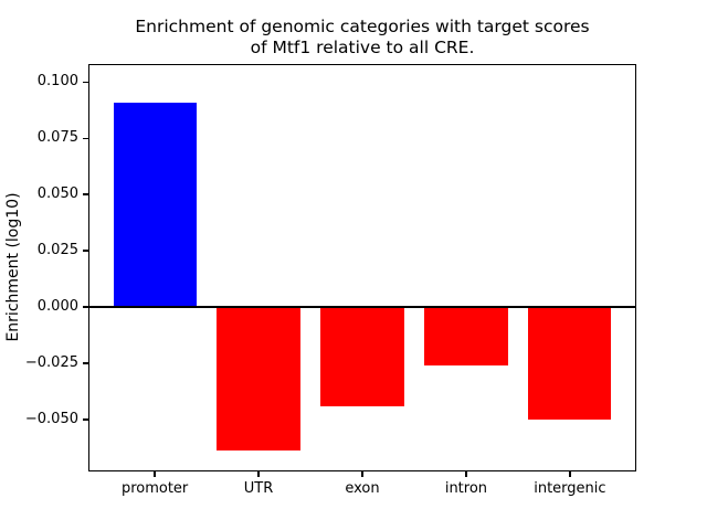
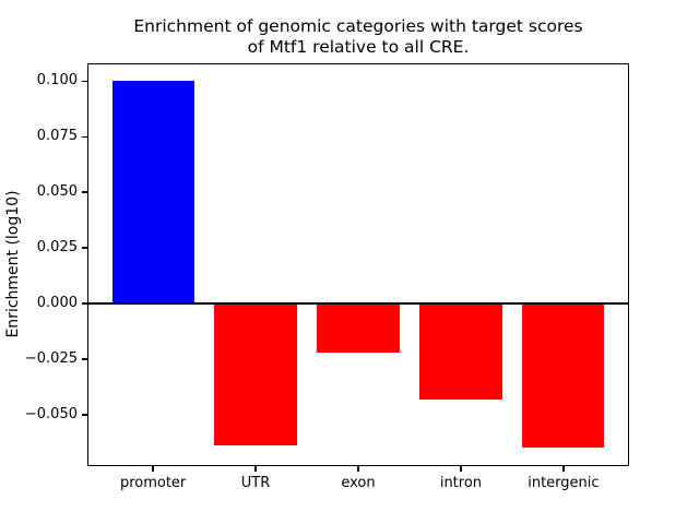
promoter: 0.091 -> 0.100
exon: -0.044 -> -0.022
intron: -0.026 -> -0.043
intergenic: -0.050 -> -0.065
